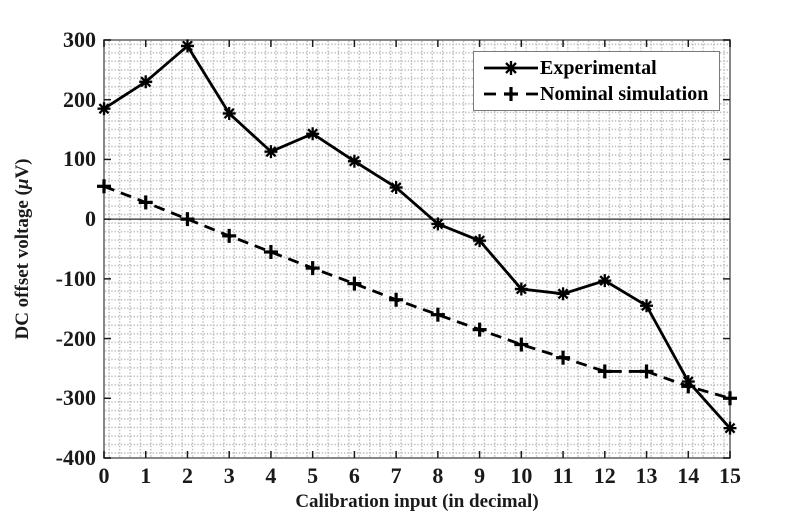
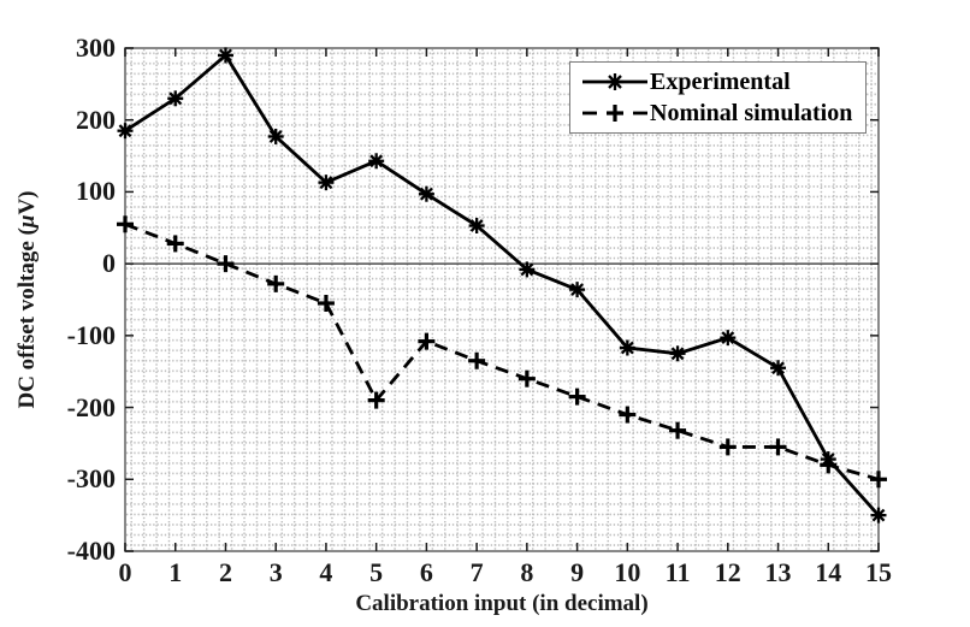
Nominal simulation/5: -80 -> -190
